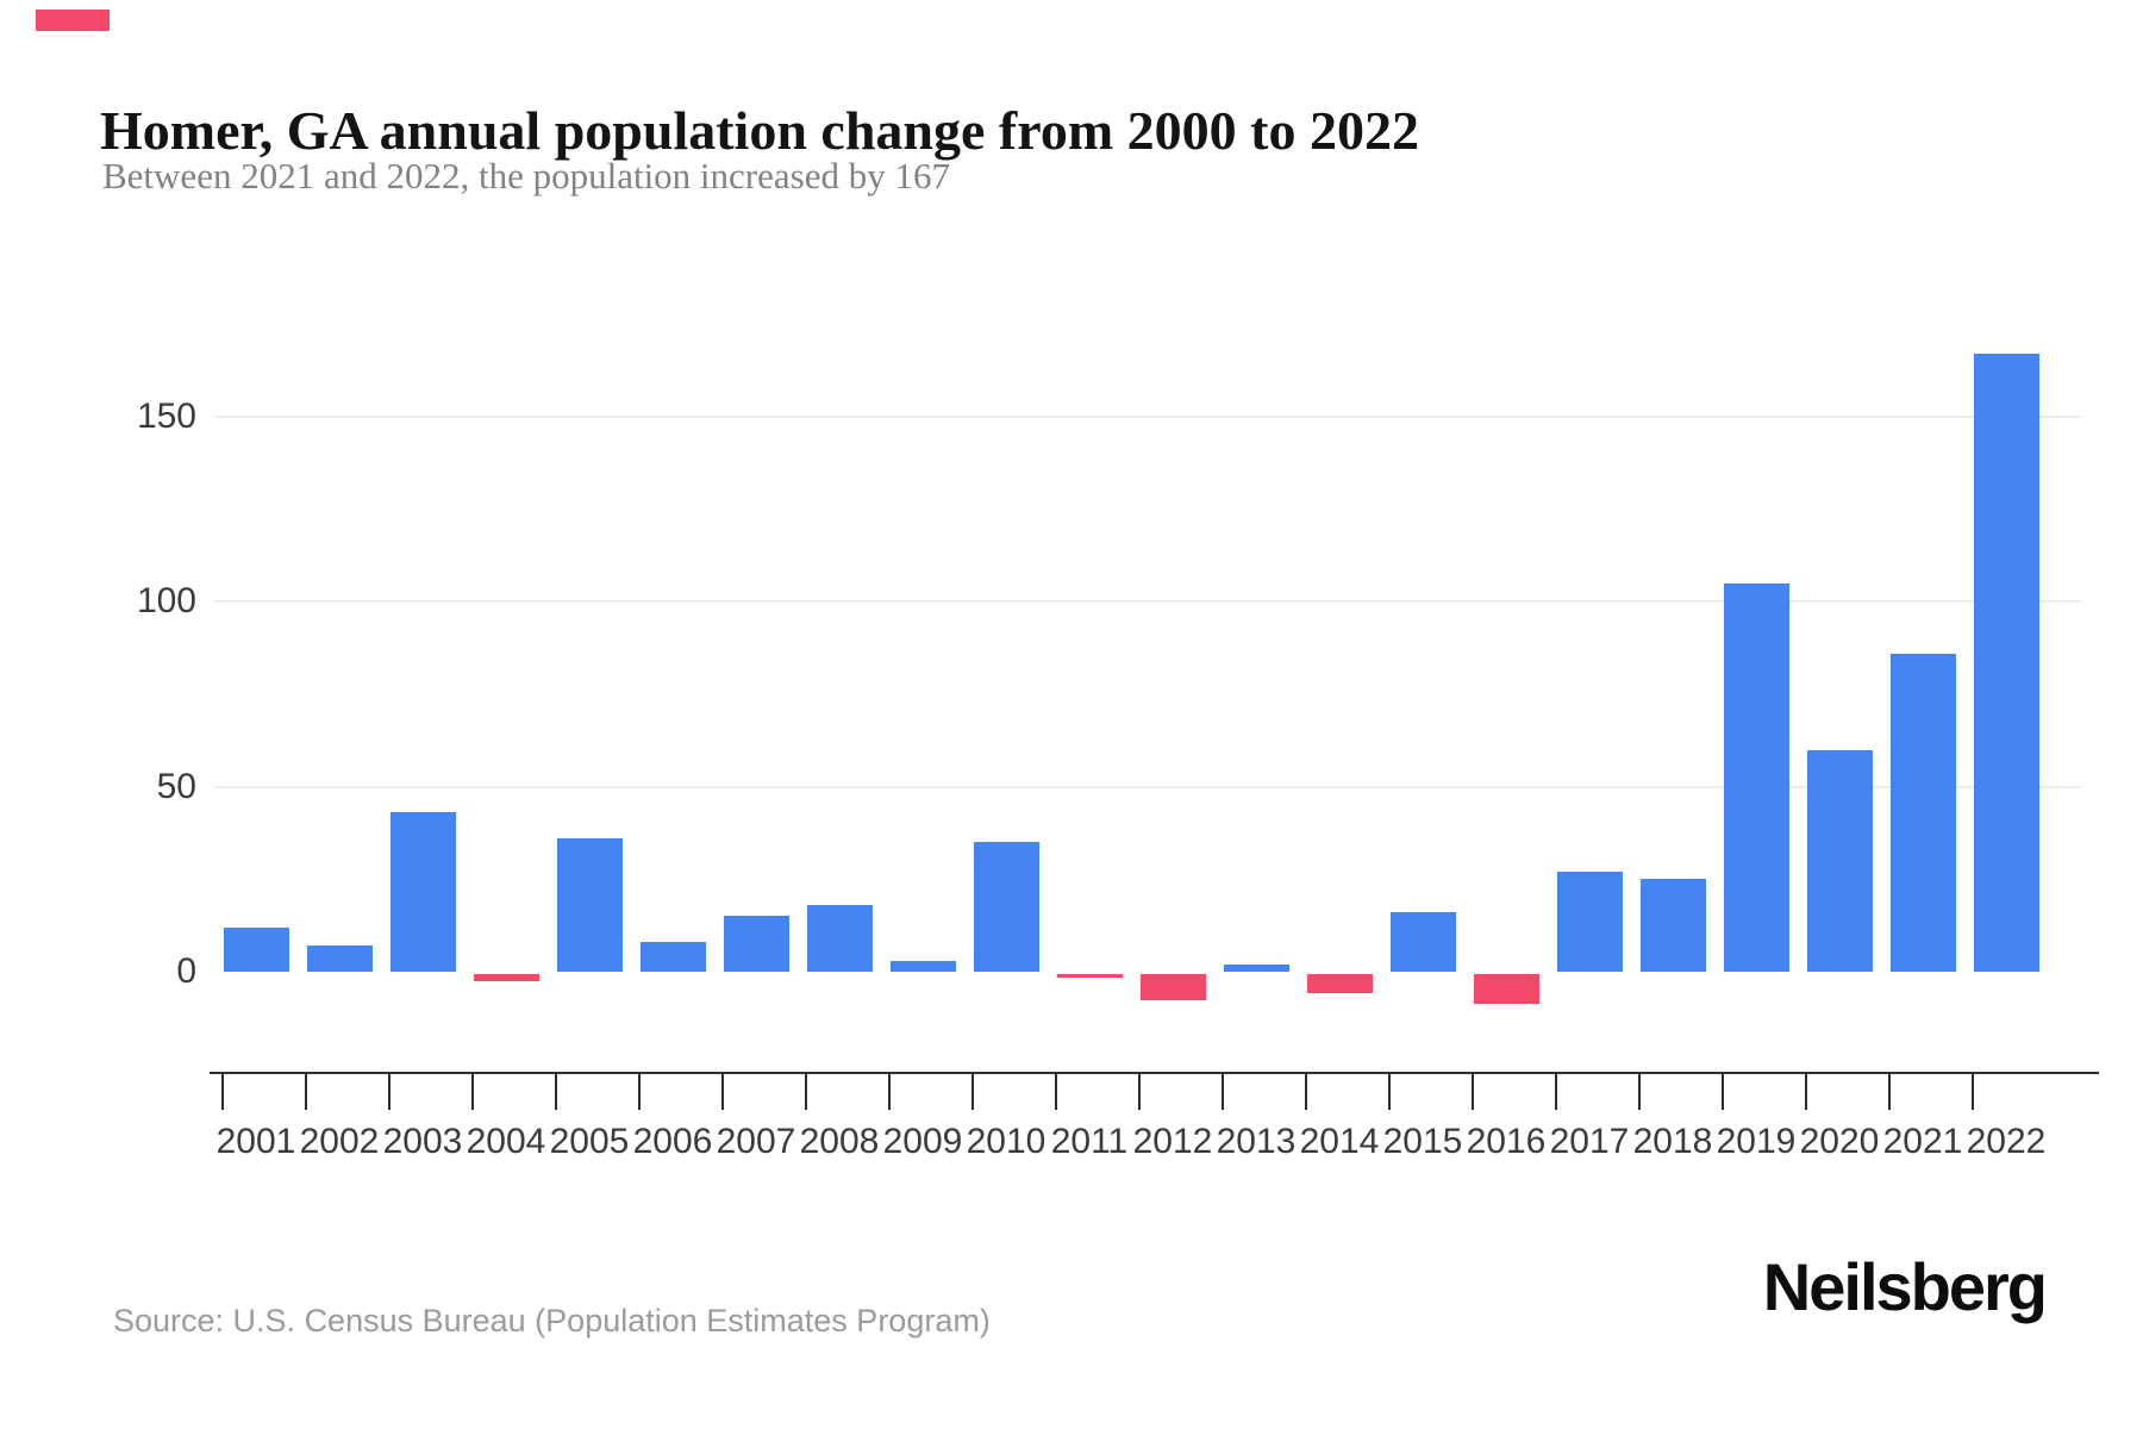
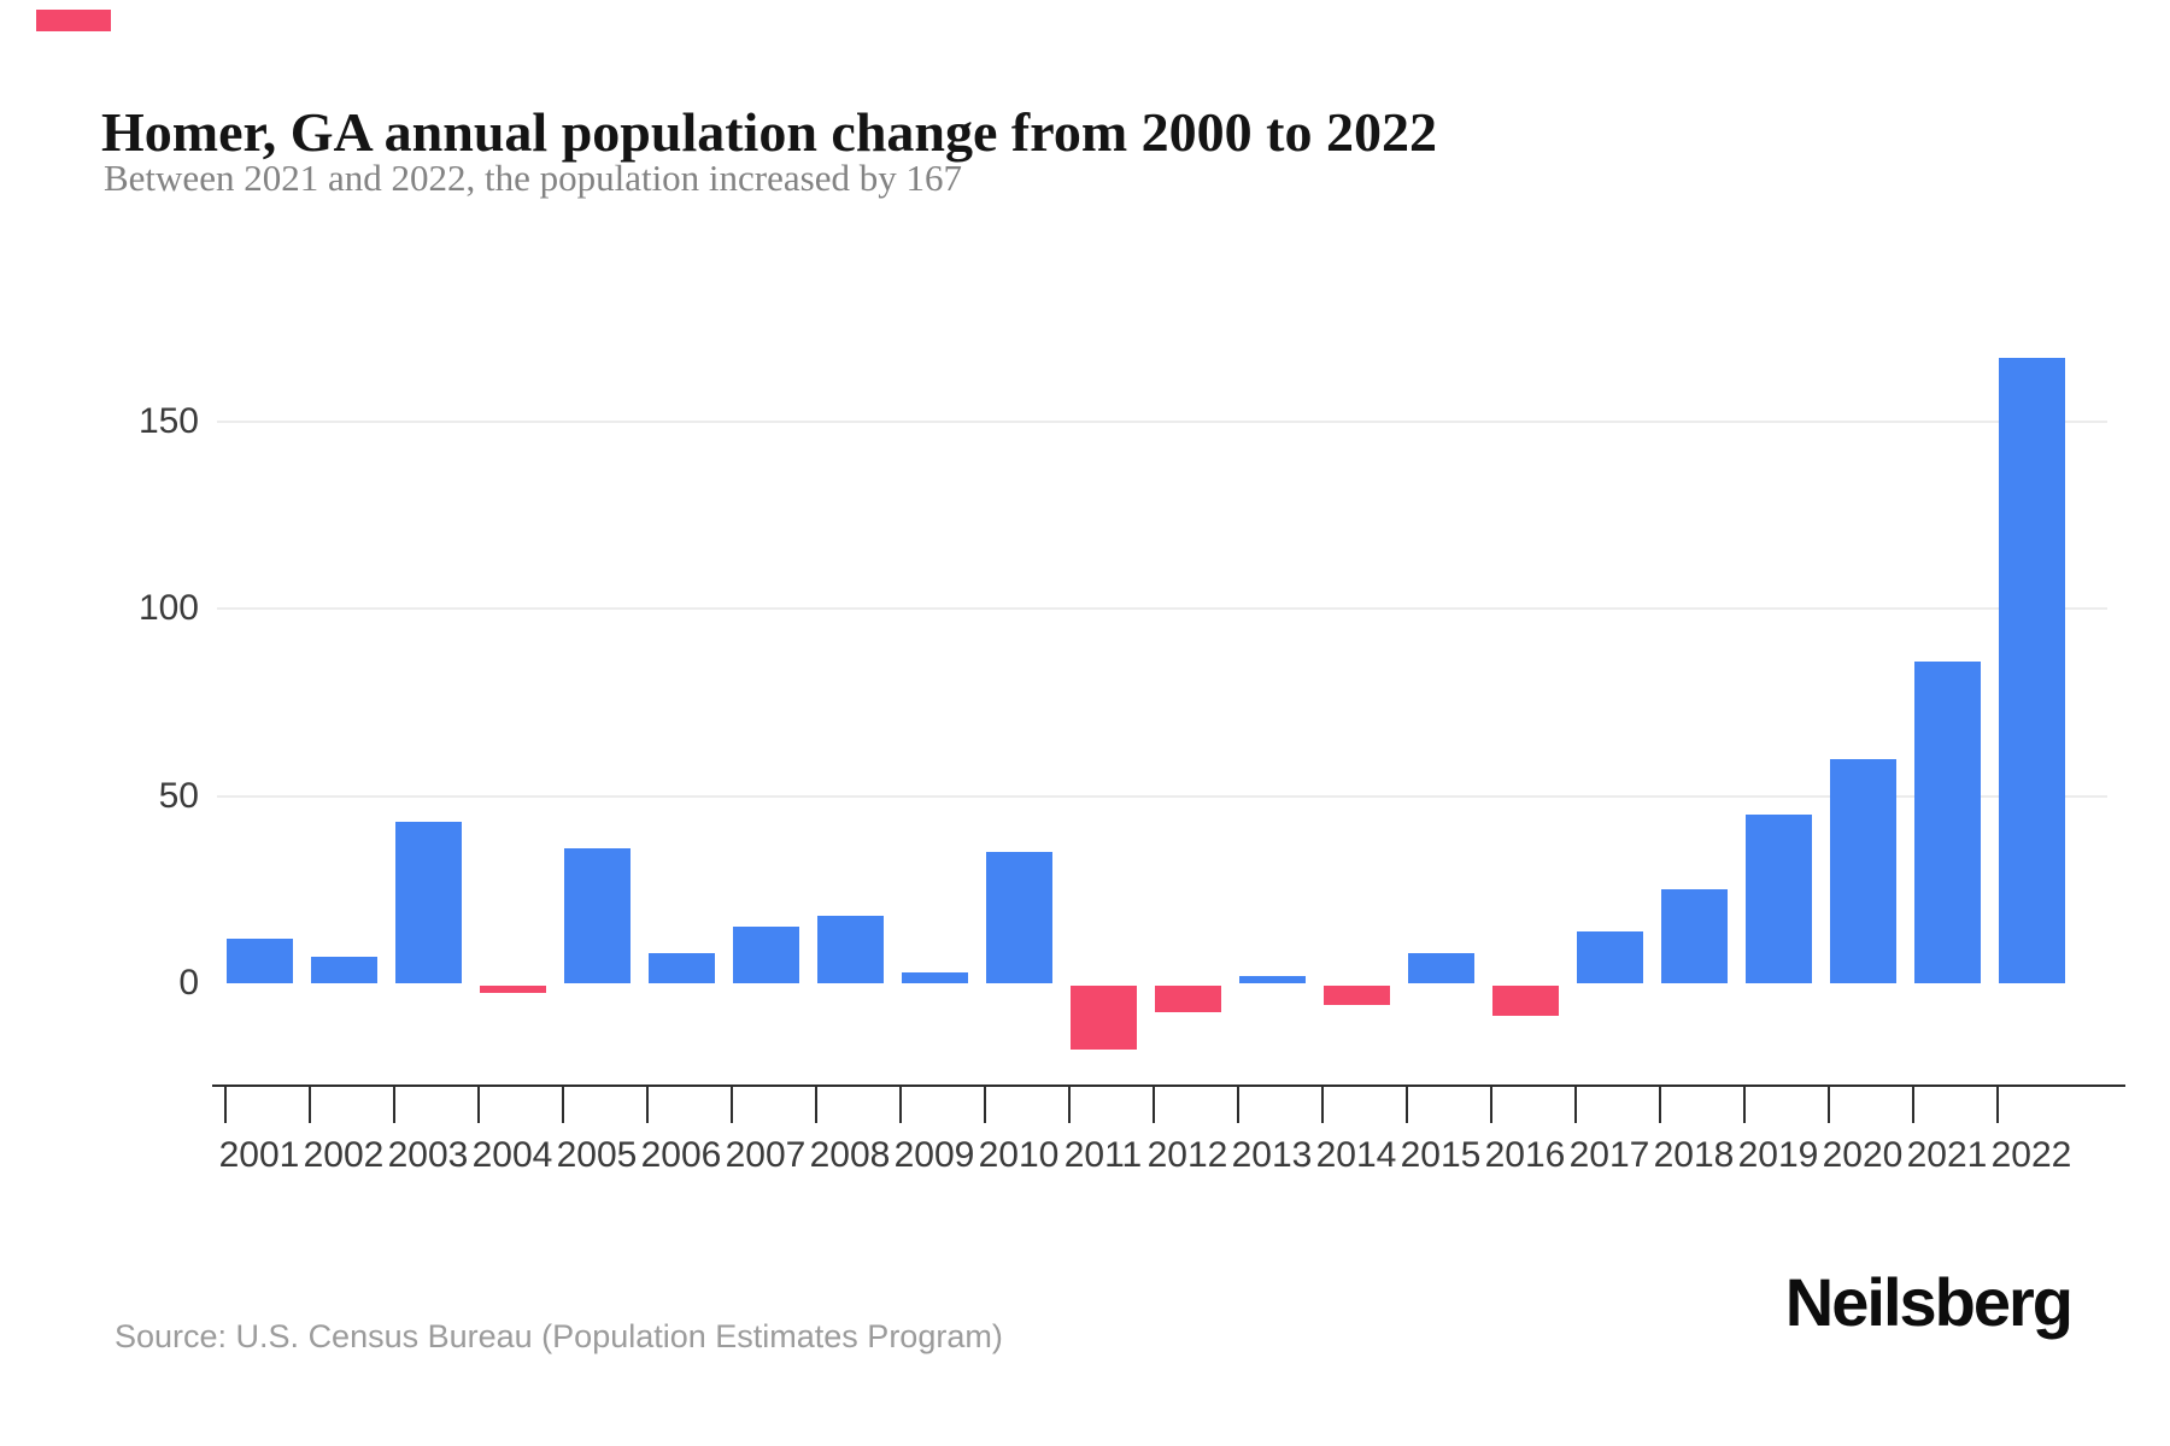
2011: -1 -> -17
2015: 16 -> 8
2017: 27 -> 14
2019: 105 -> 45
